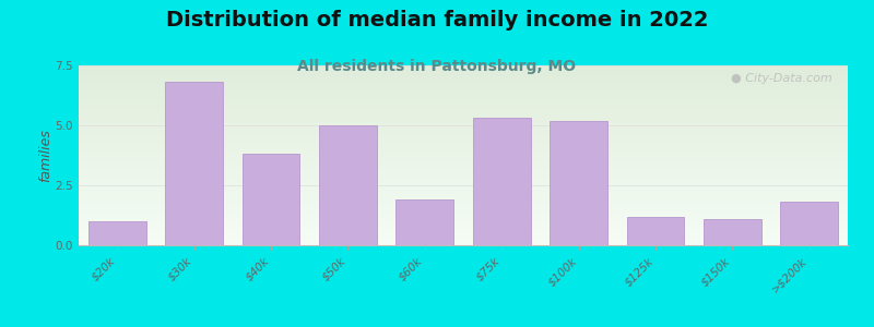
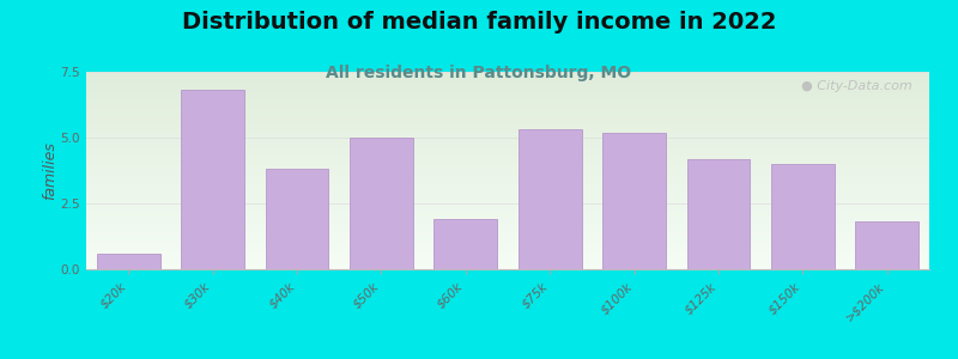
$20k: 1.0 -> 0.6
$125k: 1.2 -> 4.2
$150k: 1.1 -> 4.0
